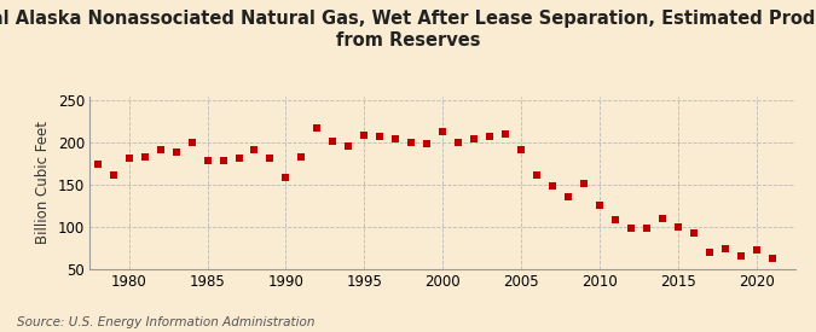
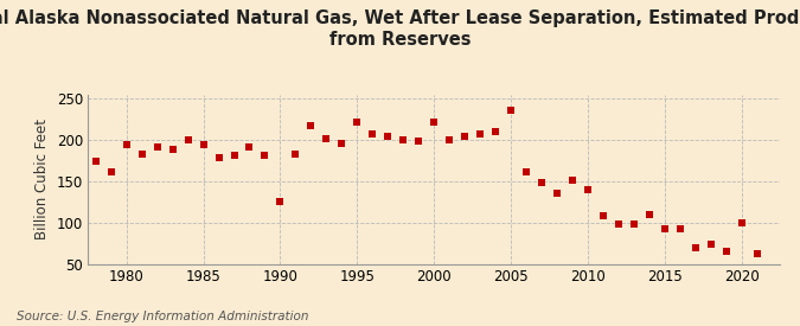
1980: 181 -> 194
1985: 179 -> 194
1990: 159 -> 126
1995: 209 -> 222
2000: 213 -> 222
2005: 192 -> 236
2010: 126 -> 140
2015: 100 -> 92
2020: 72 -> 100
